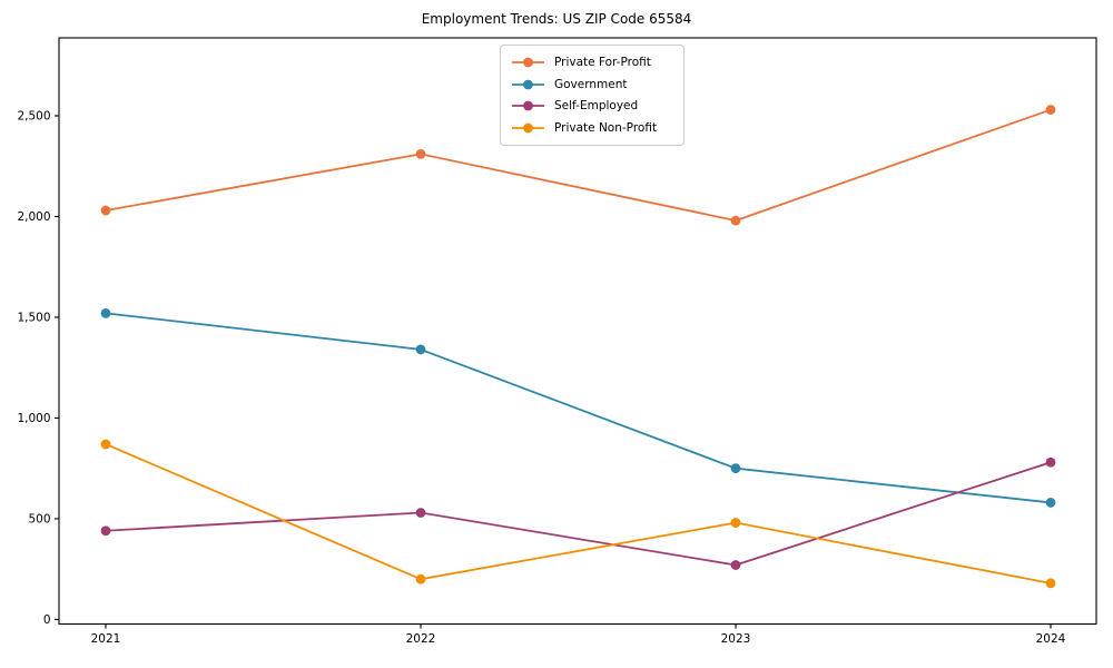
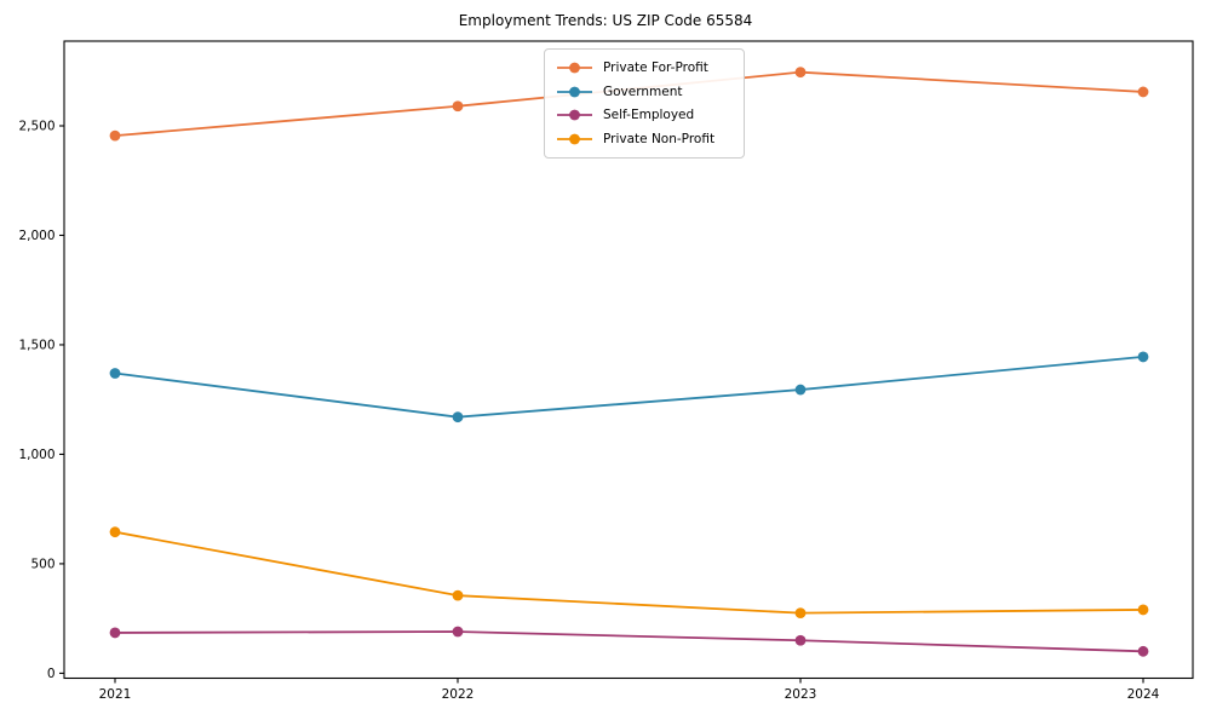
Private For-Profit/2021: 2030 -> 2460
Government/2021: 1520 -> 1370
Self-Employed/2021: 440 -> 180
Private Non-Profit/2021: 870 -> 640
Private For-Profit/2022: 2310 -> 2590
Government/2022: 1340 -> 1170
Self-Employed/2022: 530 -> 190
Private Non-Profit/2022: 200 -> 360
Private For-Profit/2023: 1980 -> 2740
Government/2023: 750 -> 1300
Self-Employed/2023: 270 -> 150
Private Non-Profit/2023: 480 -> 280
Private For-Profit/2024: 2530 -> 2660
Government/2024: 580 -> 1440
Self-Employed/2024: 780 -> 100
Private Non-Profit/2024: 180 -> 290
